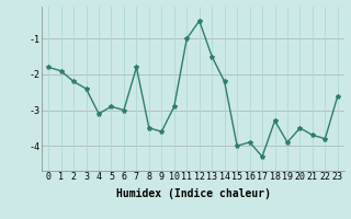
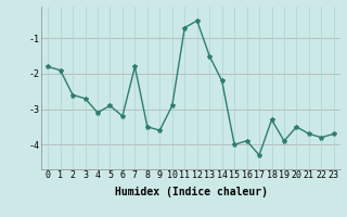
2: -2.2 -> -2.6
3: -2.4 -> -2.7
6: -3.0 -> -3.2
11: -1.0 -> -0.7
23: -2.6 -> -3.7
